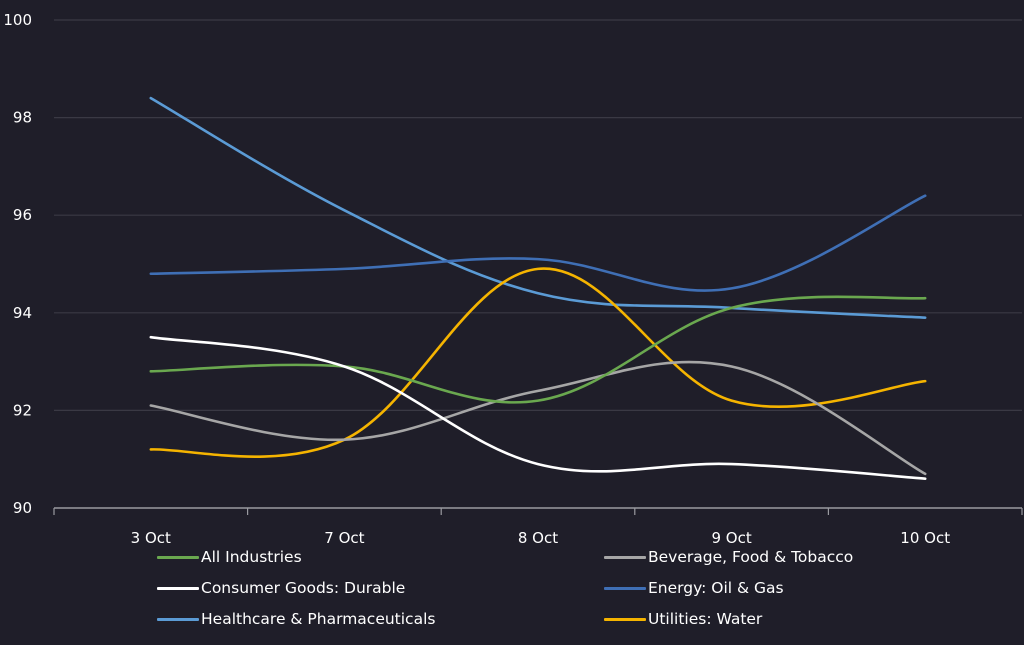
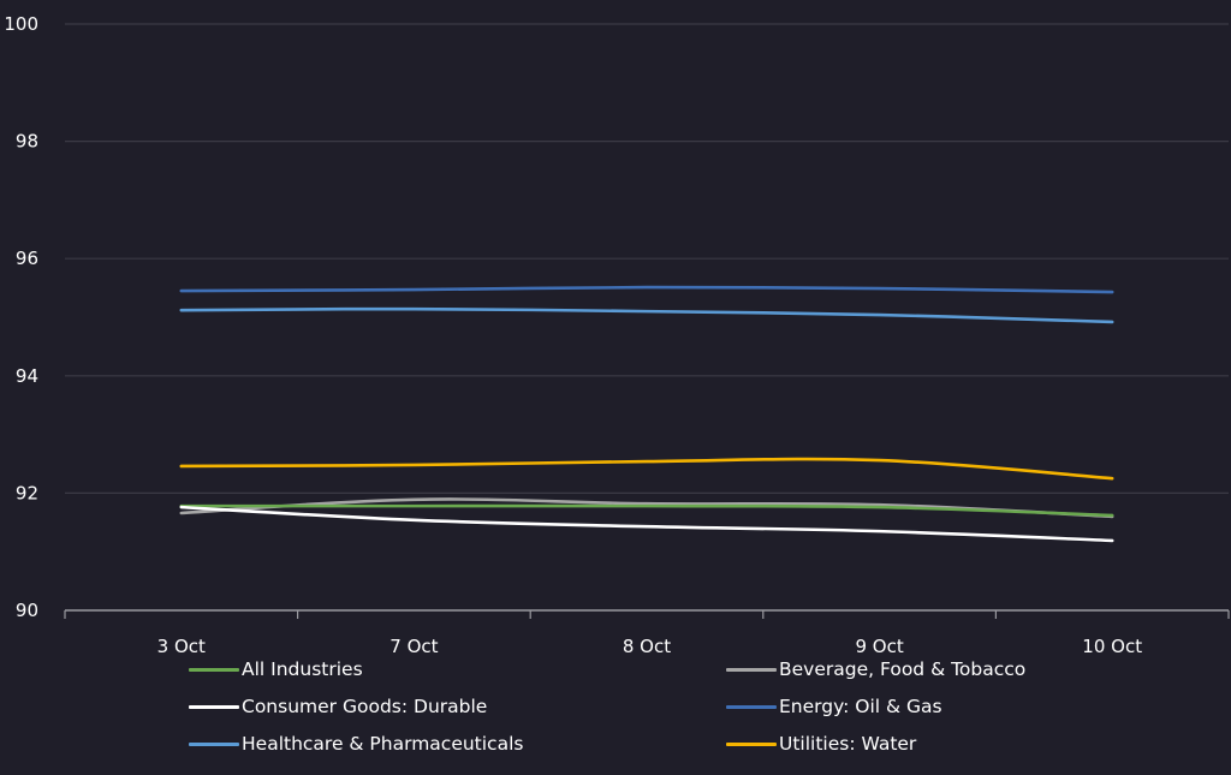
All Industries/3 Oct: 92.8 -> 91.8
Beverage, Food & Tobacco/3 Oct: 92.1 -> 91.7
Consumer Goods: Durable/3 Oct: 93.5 -> 91.8
Energy: Oil & Gas/3 Oct: 94.8 -> 95.5
Healthcare & Pharmaceuticals/3 Oct: 98.4 -> 95.1
Utilities: Water/3 Oct: 91.2 -> 92.5
All Industries/7 Oct: 92.9 -> 91.8
Beverage, Food & Tobacco/7 Oct: 91.4 -> 91.9
Consumer Goods: Durable/7 Oct: 92.9 -> 91.5
Energy: Oil & Gas/7 Oct: 94.9 -> 95.5
Healthcare & Pharmaceuticals/7 Oct: 96.1 -> 95.1
Utilities: Water/7 Oct: 91.4 -> 92.5
All Industries/8 Oct: 92.2 -> 91.8
Beverage, Food & Tobacco/8 Oct: 92.4 -> 91.8
Consumer Goods: Durable/8 Oct: 90.9 -> 91.4
Energy: Oil & Gas/8 Oct: 95.1 -> 95.5
Healthcare & Pharmaceuticals/8 Oct: 94.4 -> 95.1
Utilities: Water/8 Oct: 94.9 -> 92.5
All Industries/9 Oct: 94.1 -> 91.8
Beverage, Food & Tobacco/9 Oct: 92.9 -> 91.8
Consumer Goods: Durable/9 Oct: 90.9 -> 91.3
Energy: Oil & Gas/9 Oct: 94.5 -> 95.5
Healthcare & Pharmaceuticals/9 Oct: 94.1 -> 95.0
Utilities: Water/9 Oct: 92.2 -> 92.6
All Industries/10 Oct: 94.3 -> 91.6
Beverage, Food & Tobacco/10 Oct: 90.7 -> 91.6
Consumer Goods: Durable/10 Oct: 90.6 -> 91.2
Energy: Oil & Gas/10 Oct: 96.4 -> 95.4
Healthcare & Pharmaceuticals/10 Oct: 93.9 -> 94.9
Utilities: Water/10 Oct: 92.6 -> 92.2
